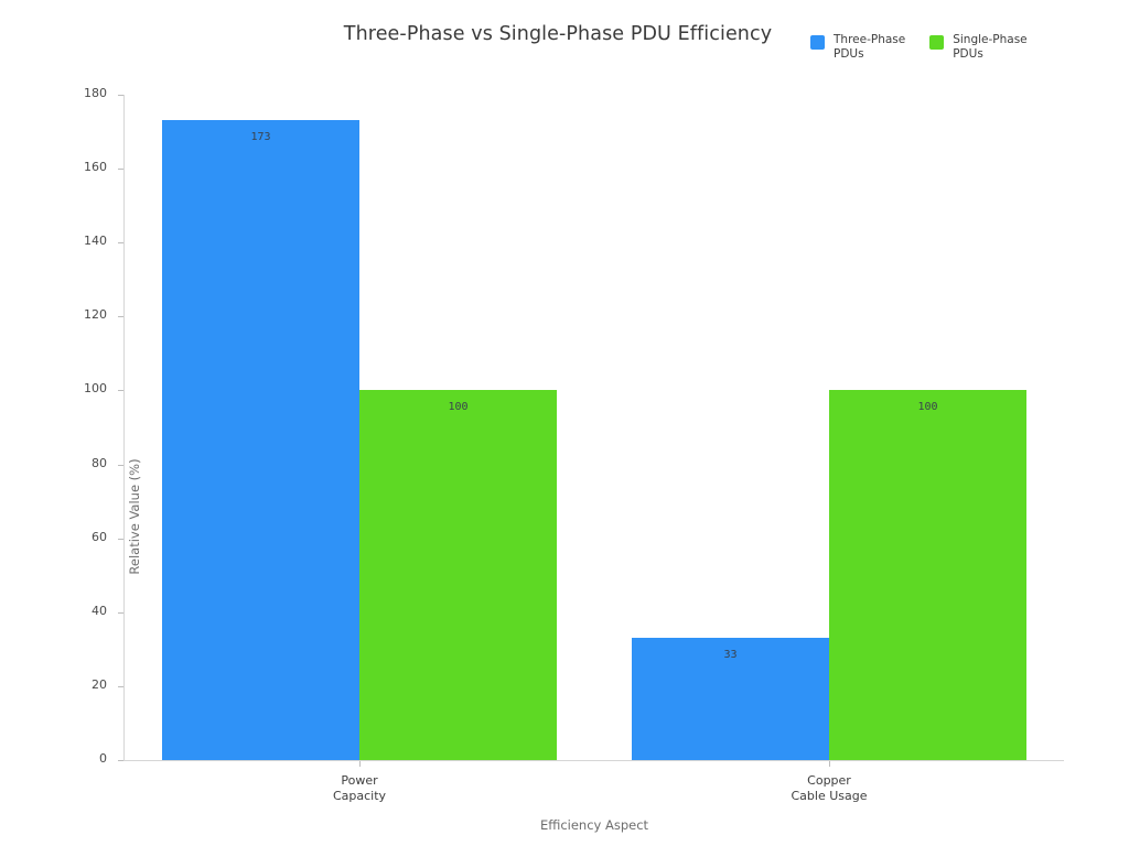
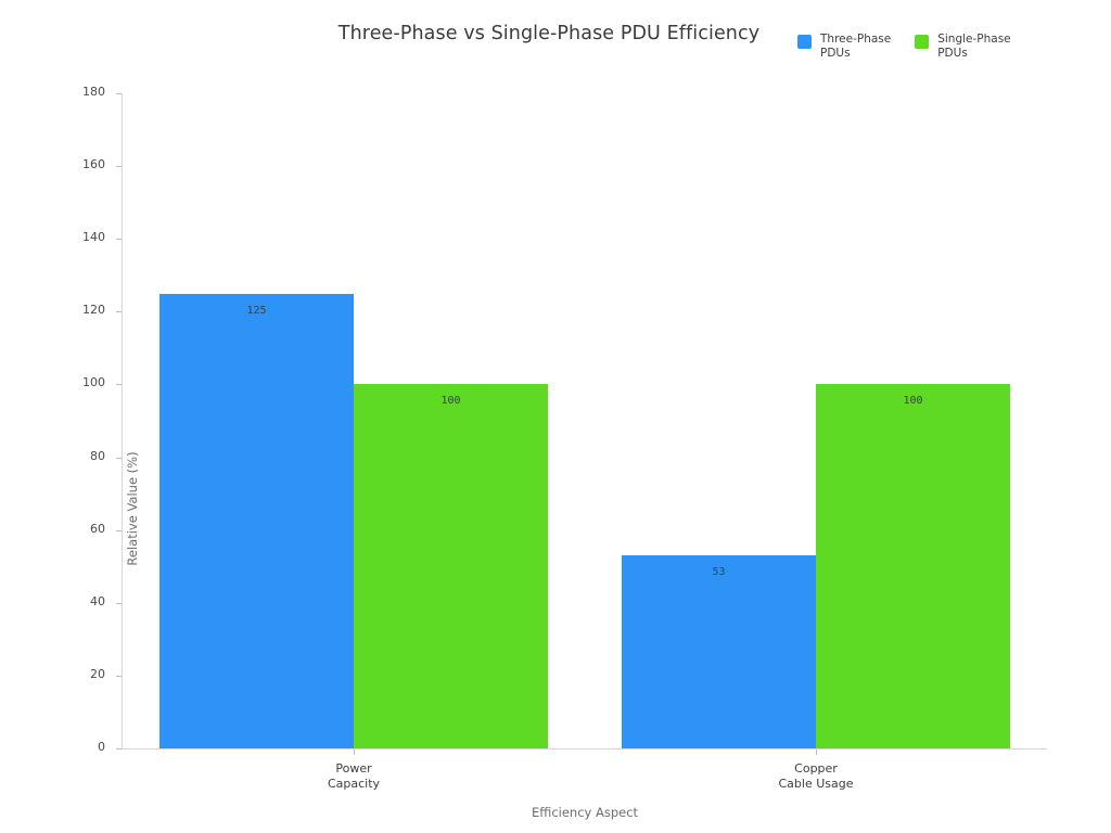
Three-Phase PDUs/Power Capacity: 173 -> 125
Three-Phase PDUs/Copper Cable Usage: 33 -> 53
